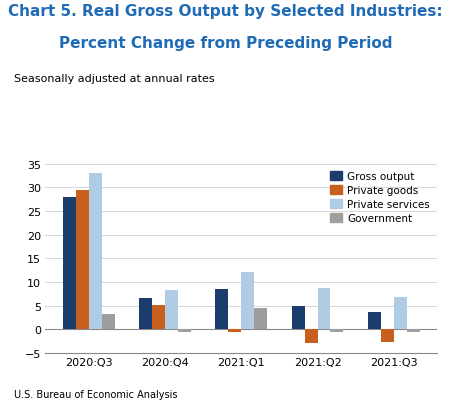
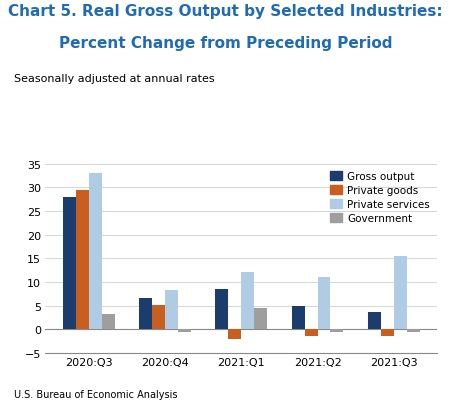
Private goods/2021:Q1: -0.5 -> -2.0
Private goods/2021:Q2: -3.0 -> -1.5
Private services/2021:Q2: 8.8 -> 11.0
Private goods/2021:Q3: -2.8 -> -1.5
Private services/2021:Q3: 6.8 -> 15.5
